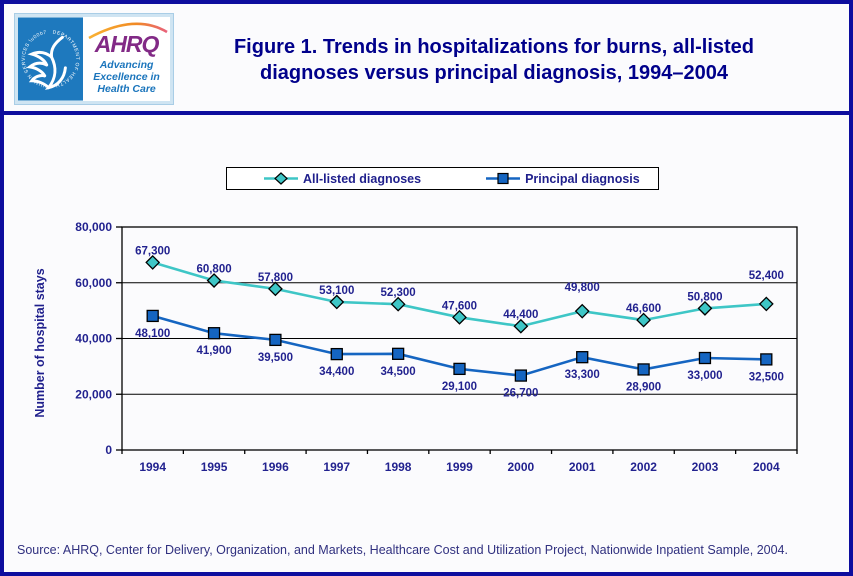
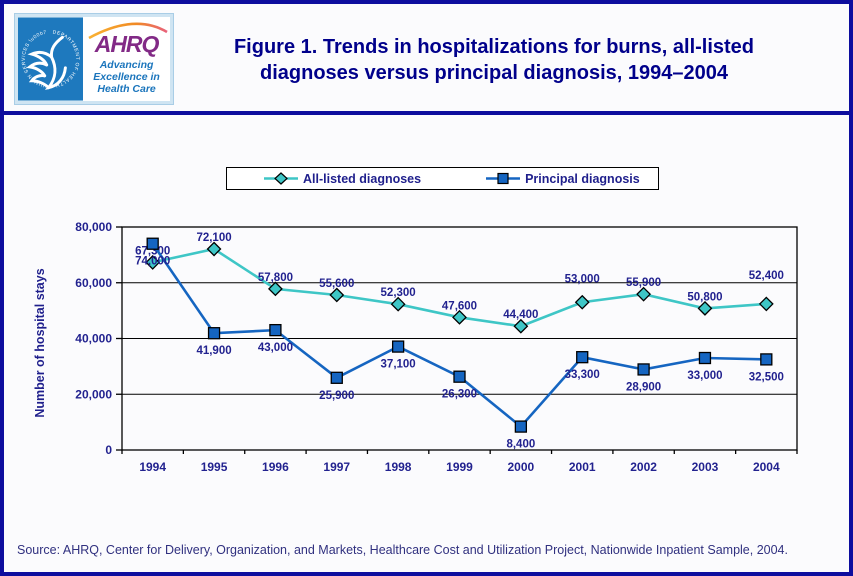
Principal diagnosis/1994: 48,100 -> 74,000
All-listed diagnoses/1995: 60,800 -> 72,100
Principal diagnosis/1996: 39,500 -> 43,000
All-listed diagnoses/1997: 53,100 -> 55,600
Principal diagnosis/1997: 34,400 -> 25,900
Principal diagnosis/1998: 34,500 -> 37,100
Principal diagnosis/1999: 29,100 -> 26,300
Principal diagnosis/2000: 26,700 -> 8,400
All-listed diagnoses/2001: 49,800 -> 53,000
All-listed diagnoses/2002: 46,600 -> 55,900
